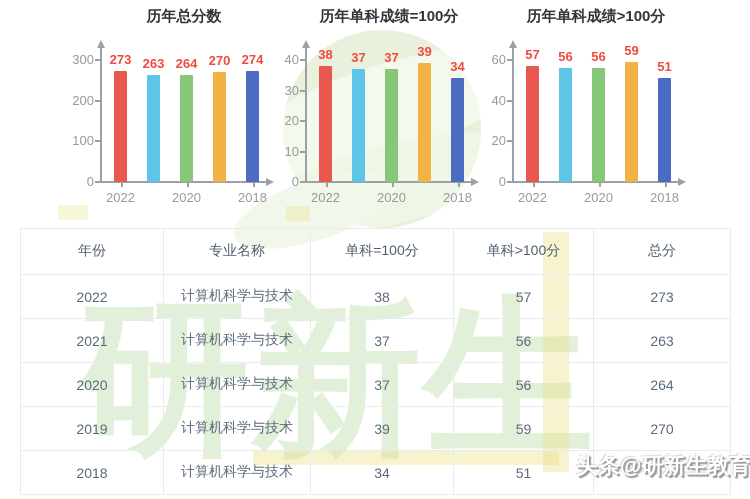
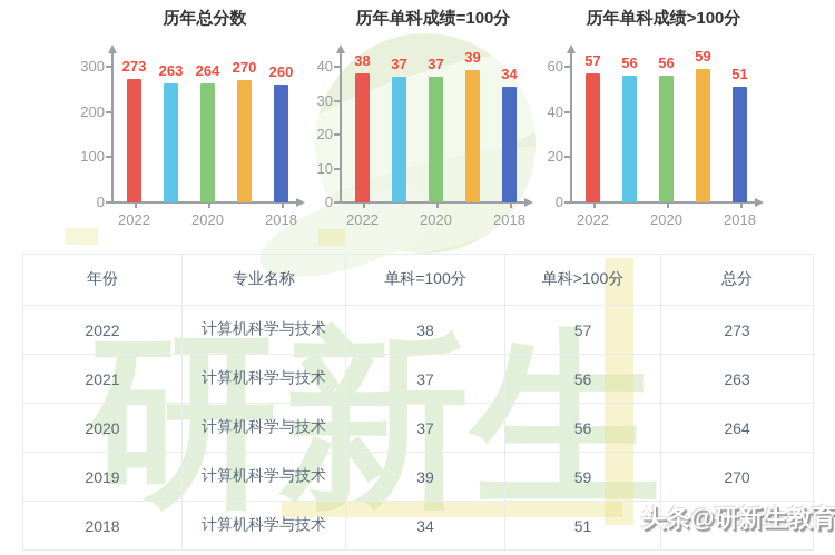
历年总分数/2018: 274 -> 260
